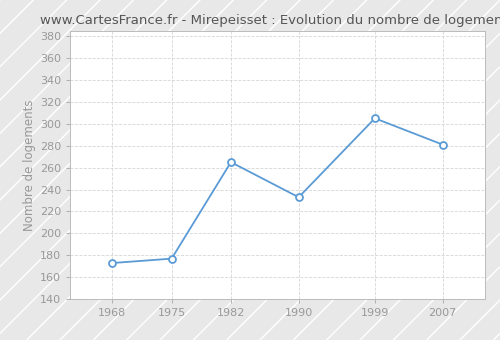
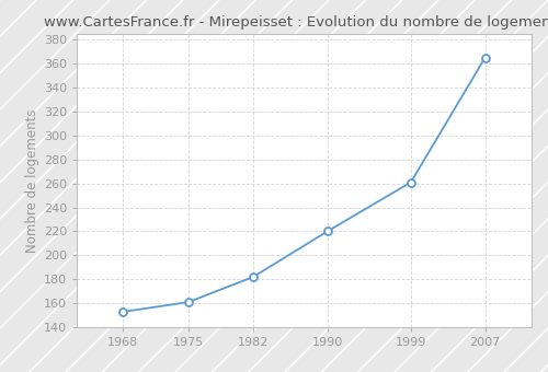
1968: 173 -> 153
1975: 177 -> 161
1982: 265 -> 182
1990: 233 -> 220
1999: 305 -> 261
2007: 281 -> 365
